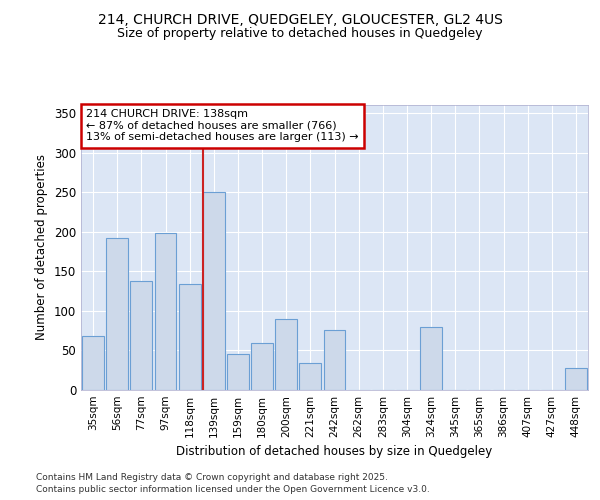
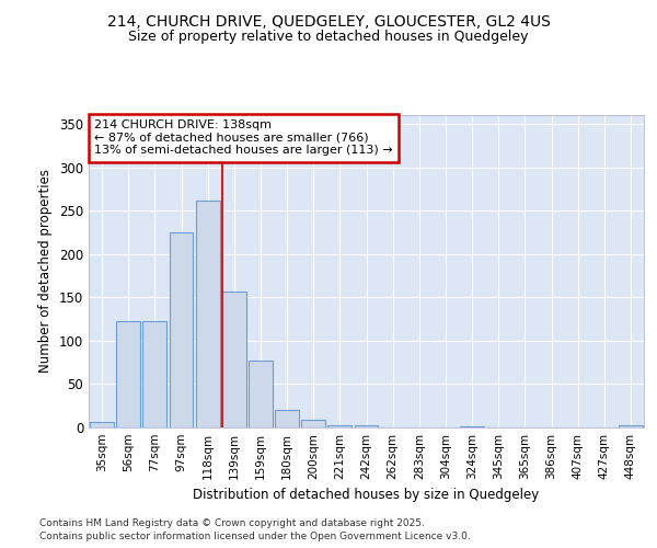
35sqm: 68 -> 6
56sqm: 192 -> 122
77sqm: 138 -> 122
97sqm: 198 -> 225
118sqm: 134 -> 262
139sqm: 250 -> 157
159sqm: 46 -> 77
180sqm: 60 -> 20
200sqm: 90 -> 9
221sqm: 34 -> 3
242sqm: 76 -> 2
324sqm: 80 -> 1
448sqm: 28 -> 2
